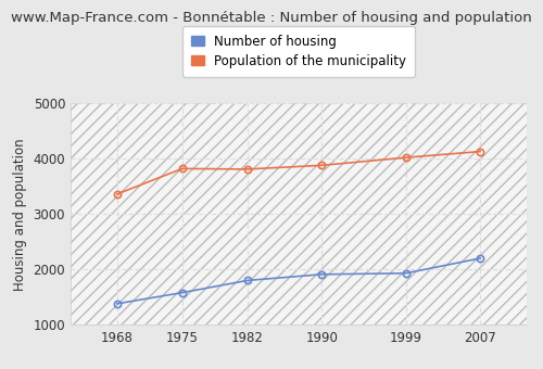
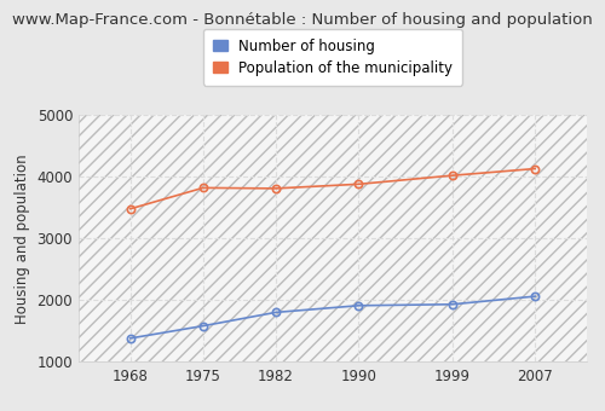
Population of the municipality/1968: 3360 -> 3480
Number of housing/2007: 2200 -> 2060
